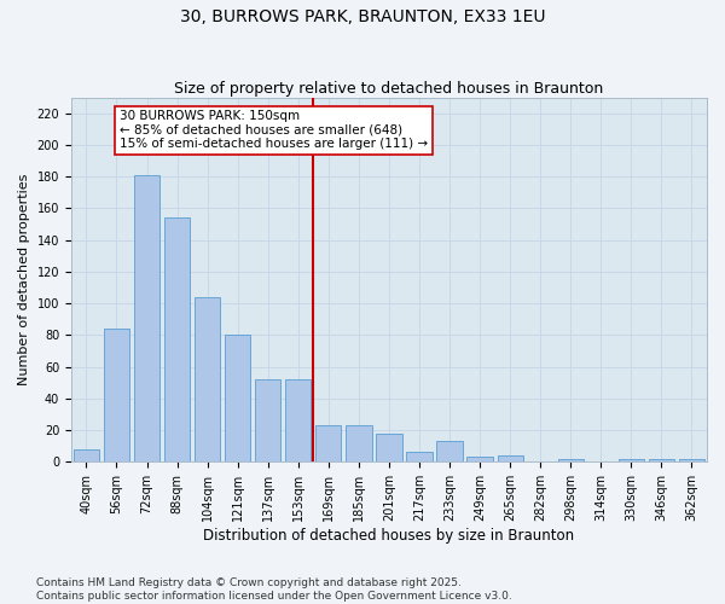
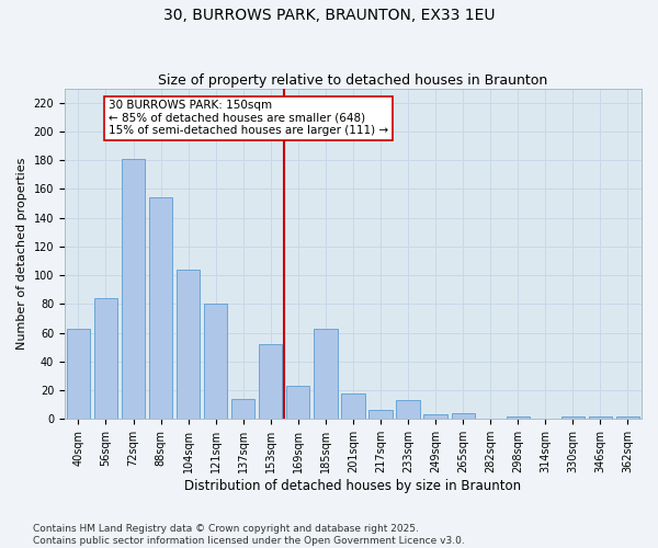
40sqm: 8 -> 63
137sqm: 52 -> 14
185sqm: 23 -> 63
